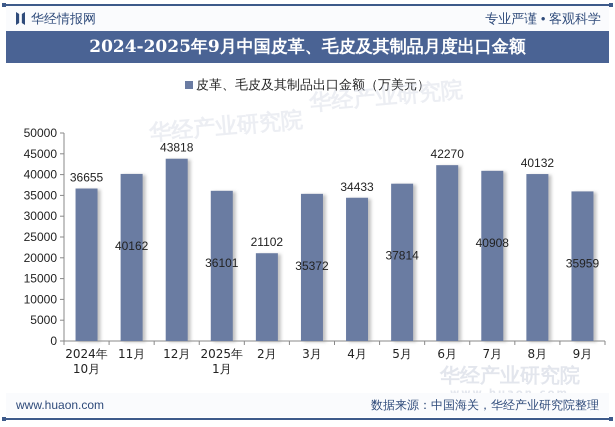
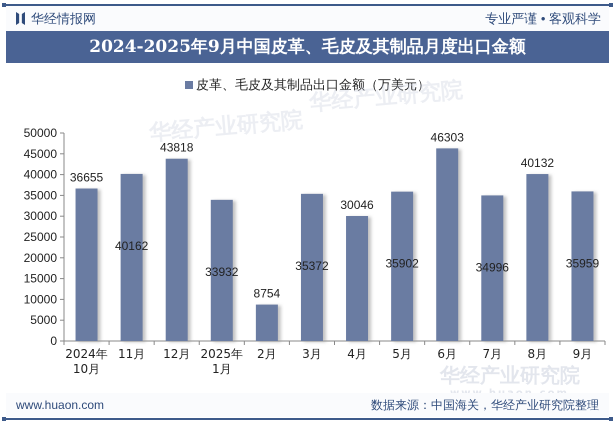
2025年 1月: 36101 -> 33932
2月: 21102 -> 8754
4月: 34433 -> 30046
5月: 37814 -> 35902
6月: 42270 -> 46303
7月: 40908 -> 34996
